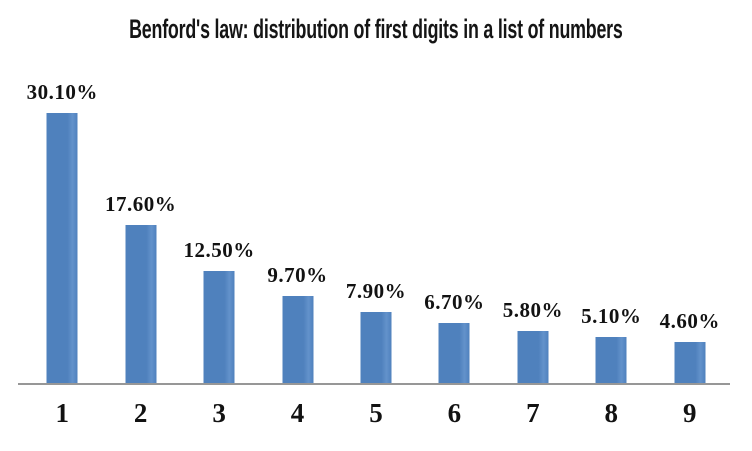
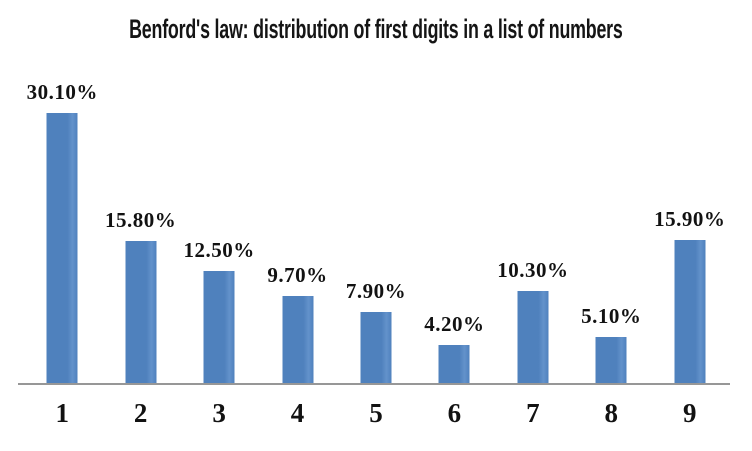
2: 17.60% -> 15.80%
6: 6.70% -> 4.20%
7: 5.80% -> 10.30%
9: 4.60% -> 15.90%
